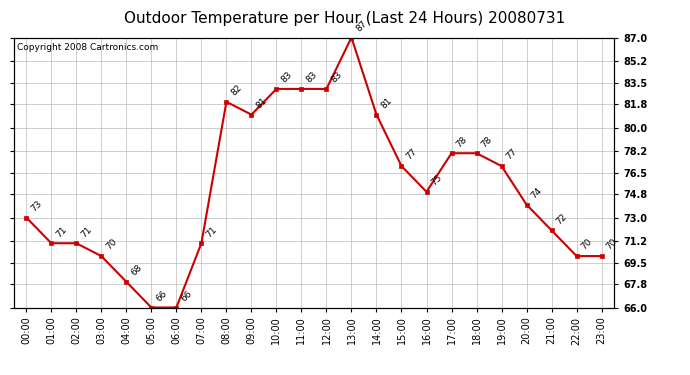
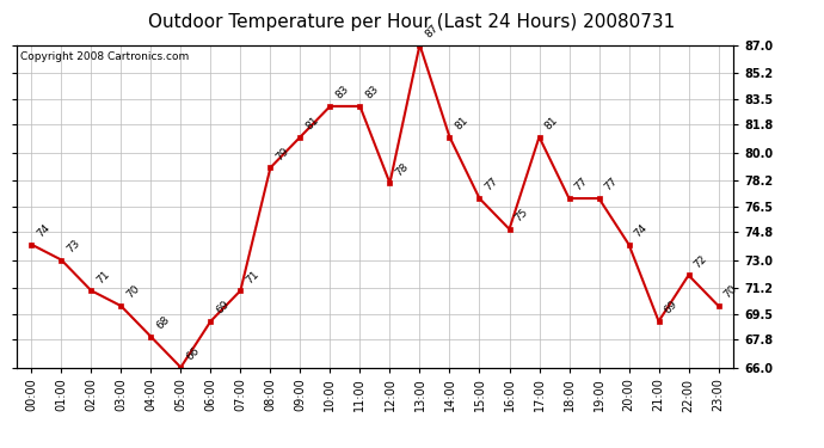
00:00: 73 -> 74
01:00: 71 -> 73
06:00: 66 -> 69
08:00: 82 -> 79
12:00: 83 -> 78
17:00: 78 -> 81
18:00: 78 -> 77
21:00: 72 -> 69
22:00: 70 -> 72
